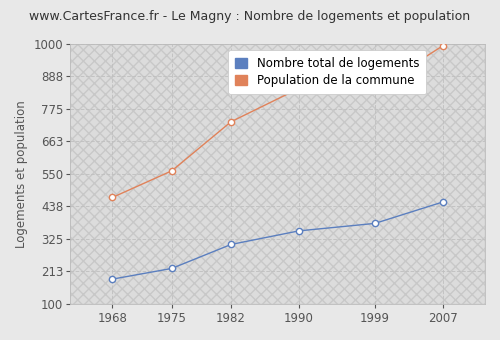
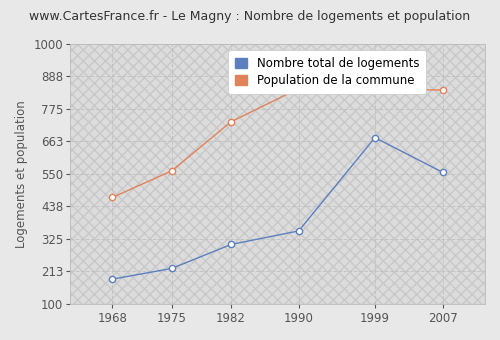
Nombre total de logements/1999: 378 -> 675
Nombre total de logements/2007: 452 -> 555
Population de la commune/2007: 993 -> 840
